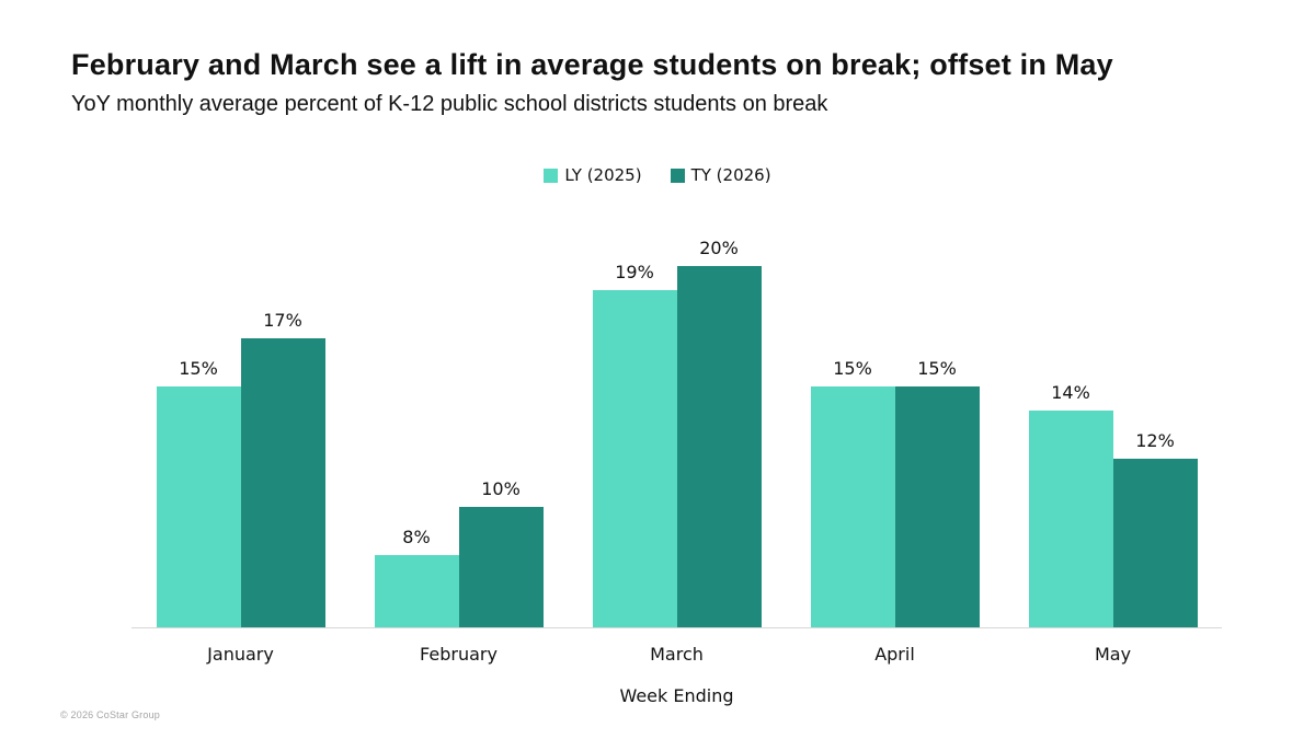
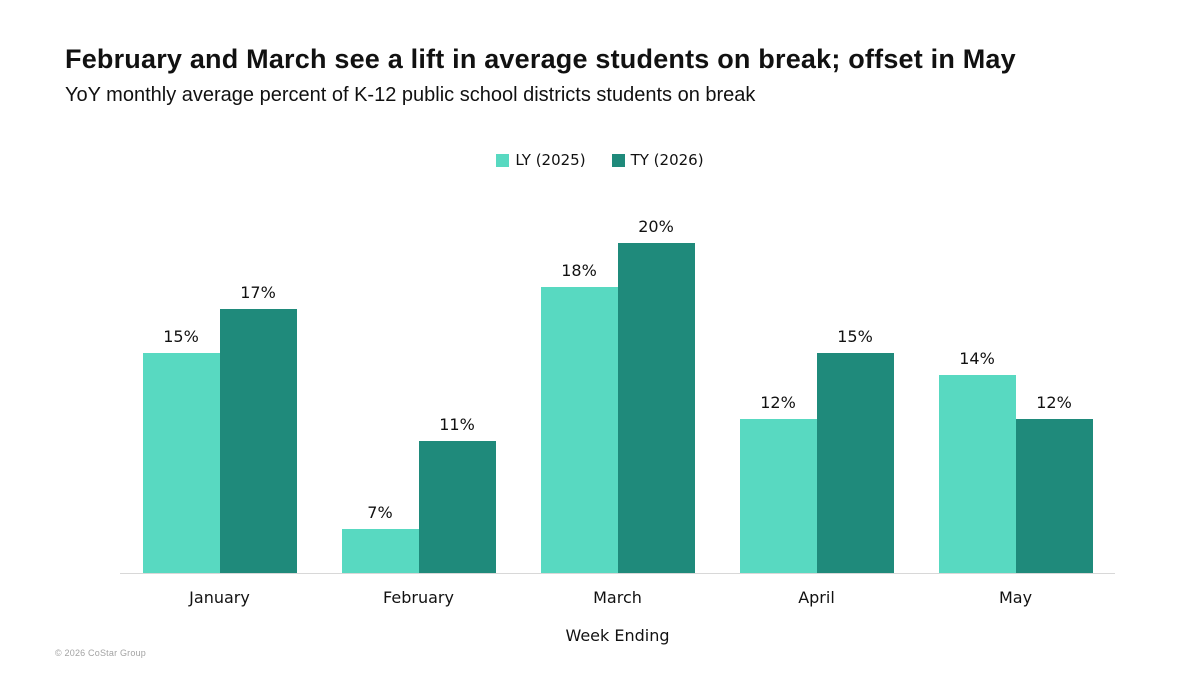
LY (2025)/February: 8% -> 7%
TY (2026)/February: 10% -> 11%
LY (2025)/March: 19% -> 18%
LY (2025)/April: 15% -> 12%
